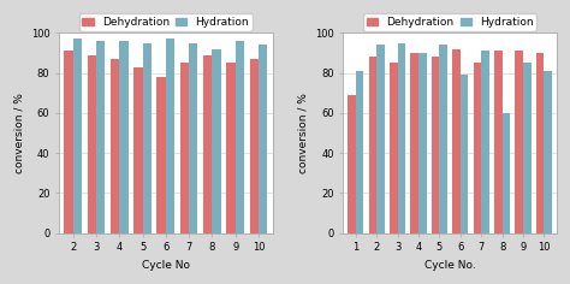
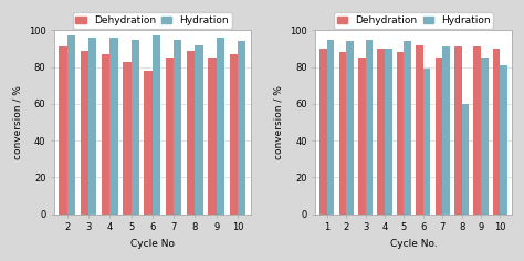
Dehydration/1: 69 -> 90
Hydration/1: 81 -> 95
